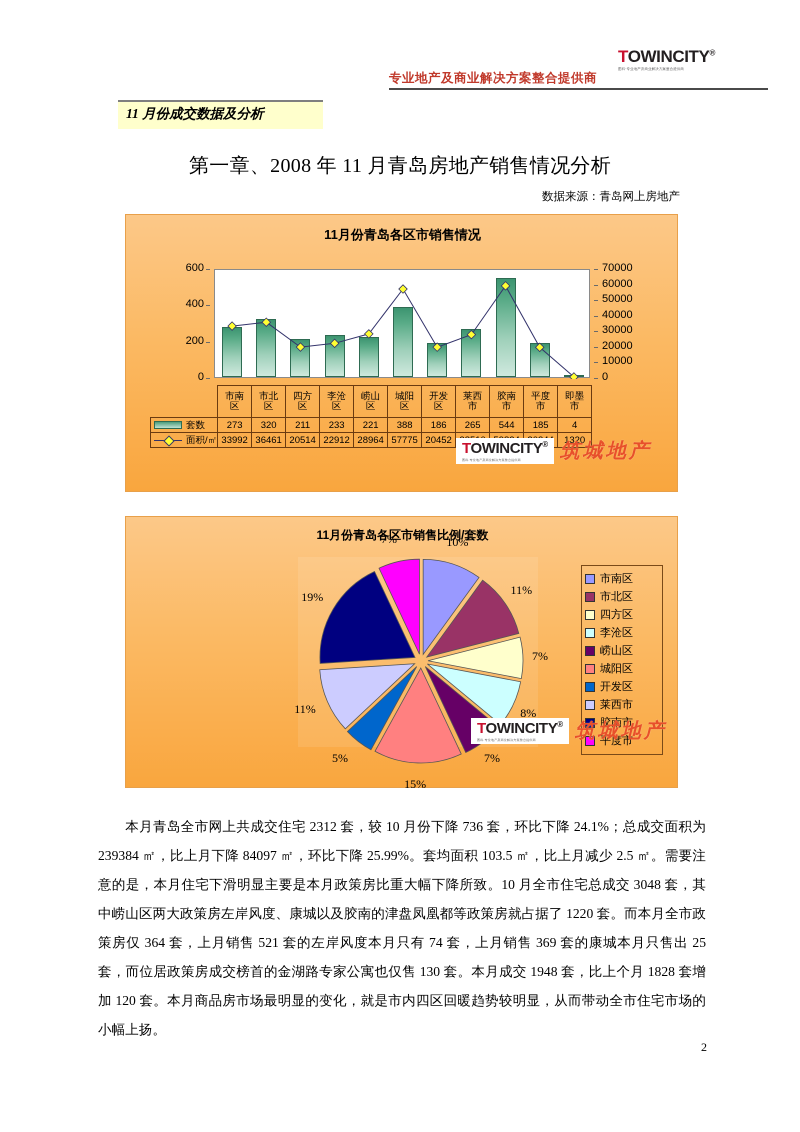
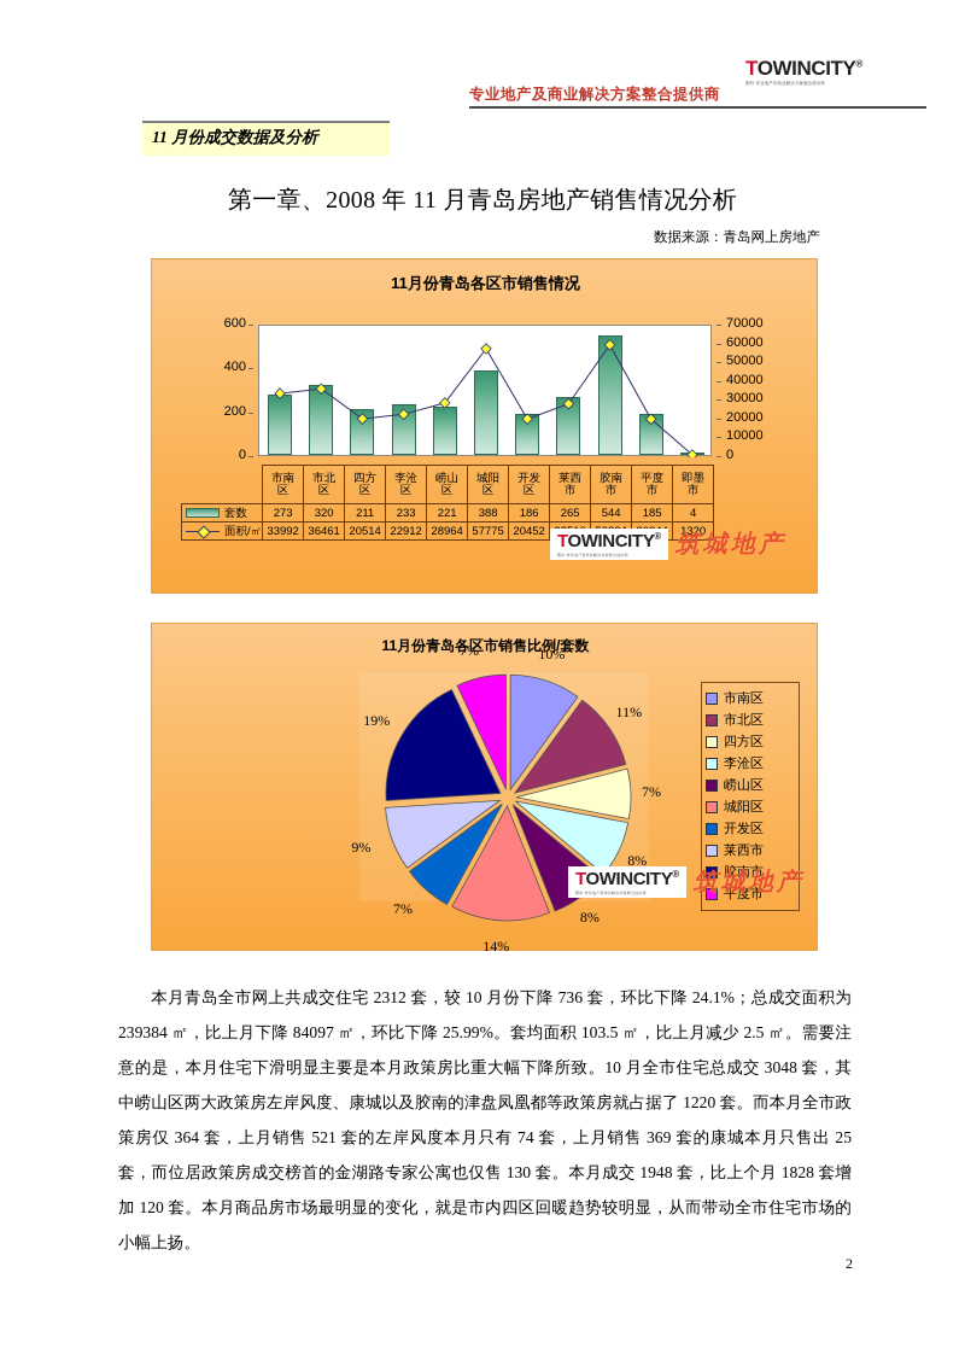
11月份青岛各区市销售比例/套数/崂山区: 7% -> 8%
11月份青岛各区市销售比例/套数/城阳区: 15% -> 14%
11月份青岛各区市销售比例/套数/开发区: 5% -> 7%
11月份青岛各区市销售比例/套数/莱西市: 11% -> 9%
